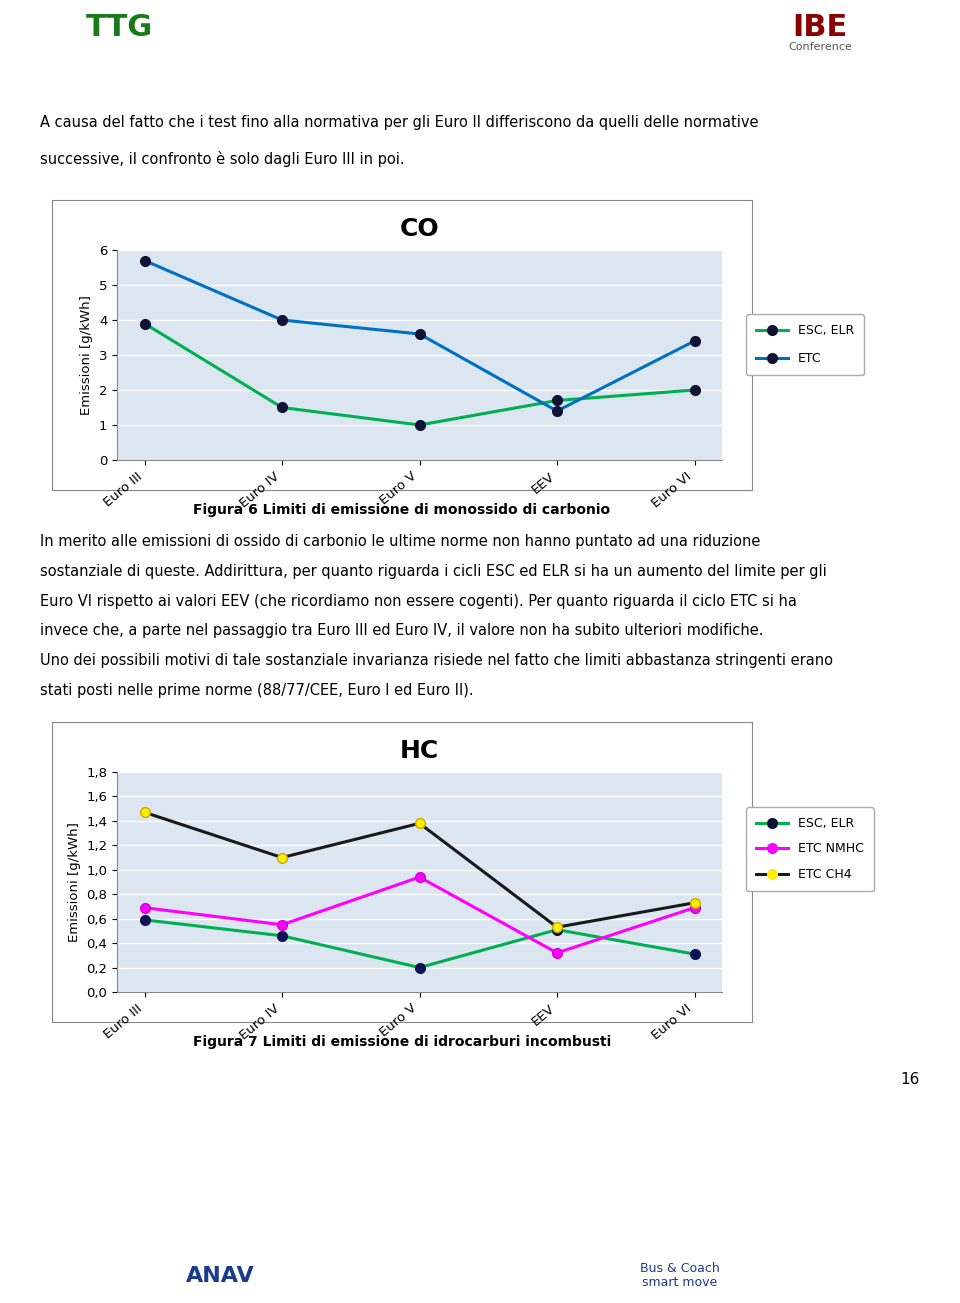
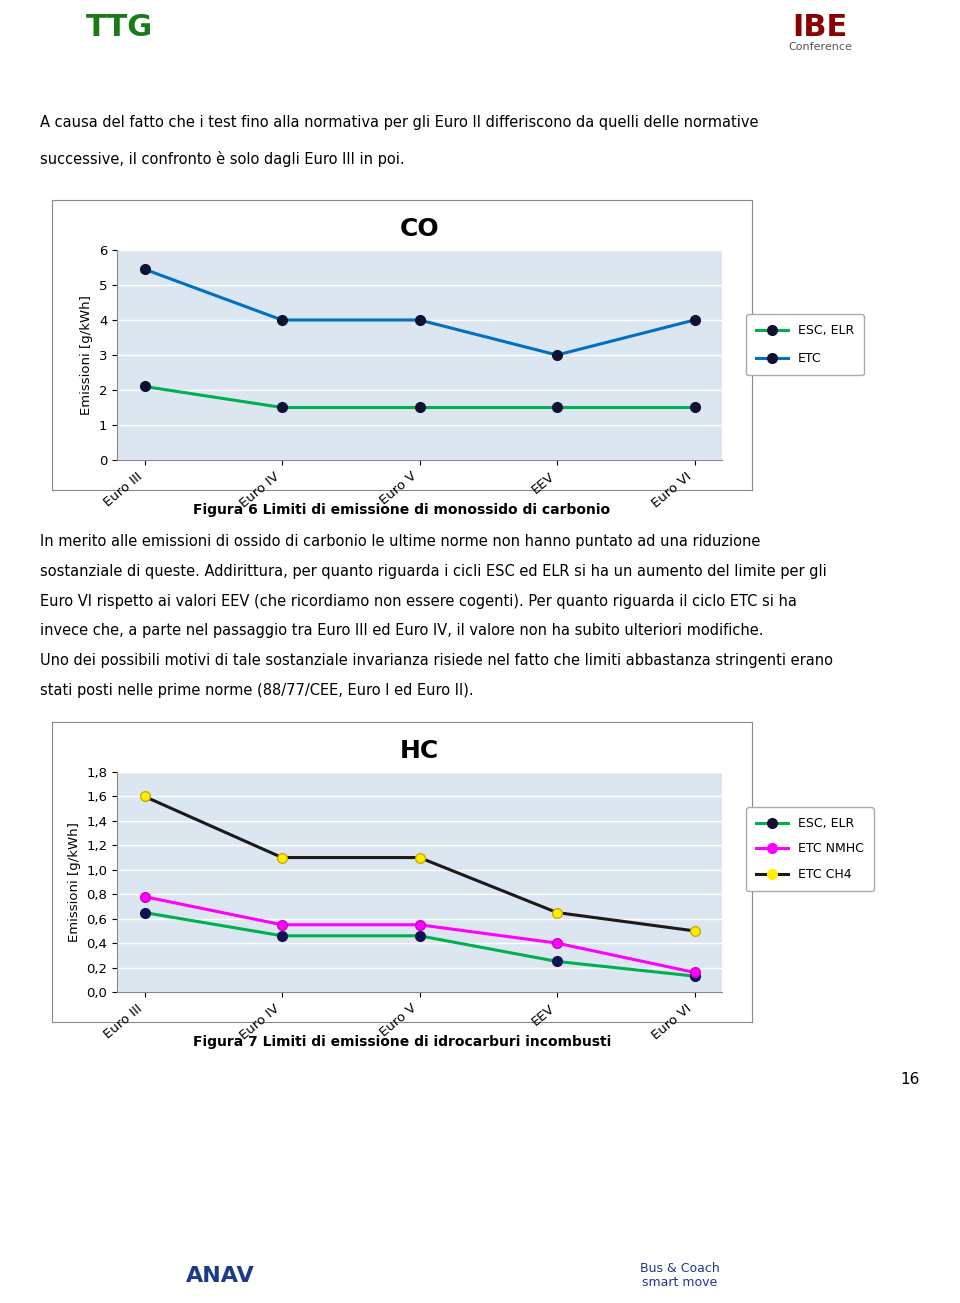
CO/ESC, ELR/Euro III: 3.9 -> 2.1
CO/ETC/Euro III: 5.70 -> 5.45
CO/ESC, ELR/Euro V: 1.0 -> 1.5
CO/ETC/Euro V: 3.60 -> 4.00
CO/ESC, ELR/EEV: 1.7 -> 1.5
CO/ETC/EEV: 1.40 -> 3.00
CO/ESC, ELR/Euro VI: 2.0 -> 1.5
CO/ETC/Euro VI: 3.40 -> 4.00
HC/ESC, ELR/Euro III: 0,59 -> 0,65
HC/ETC NMHC/Euro III: 0,69 -> 0,78
HC/ETC CH4/Euro III: 1,47 -> 1,60
HC/ESC, ELR/Euro V: 0,20 -> 0,46
HC/ETC NMHC/Euro V: 0,94 -> 0,55
HC/ETC CH4/Euro V: 1,38 -> 1,10
HC/ESC, ELR/EEV: 0,51 -> 0,25
HC/ETC NMHC/EEV: 0,32 -> 0,40
HC/ETC CH4/EEV: 0,53 -> 0,65
HC/ESC, ELR/Euro VI: 0,31 -> 0,13
HC/ETC NMHC/Euro VI: 0,69 -> 0,16
HC/ETC CH4/Euro VI: 0,73 -> 0,50
